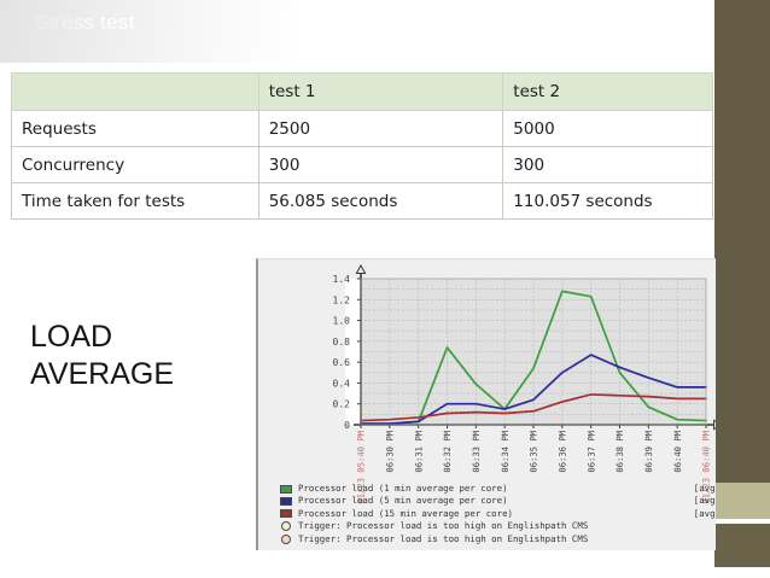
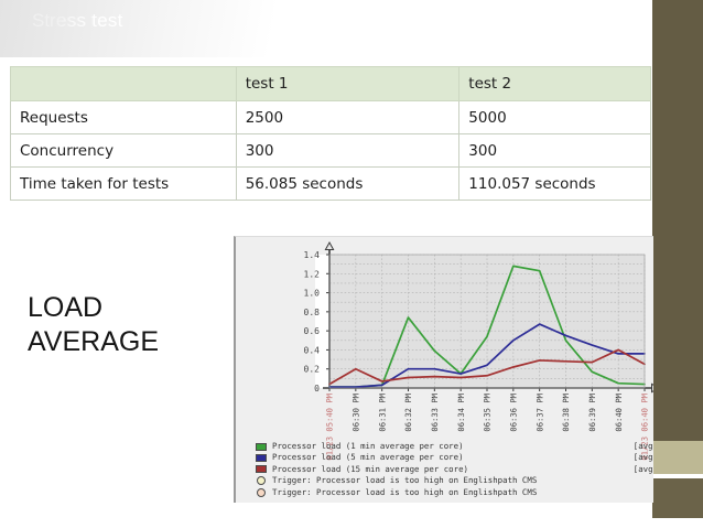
Processor load (15 min average per core)/06:30 PM: 0.1 -> 0.2
Processor load (15 min average per core)/06:40 PM: 0.2 -> 0.4
